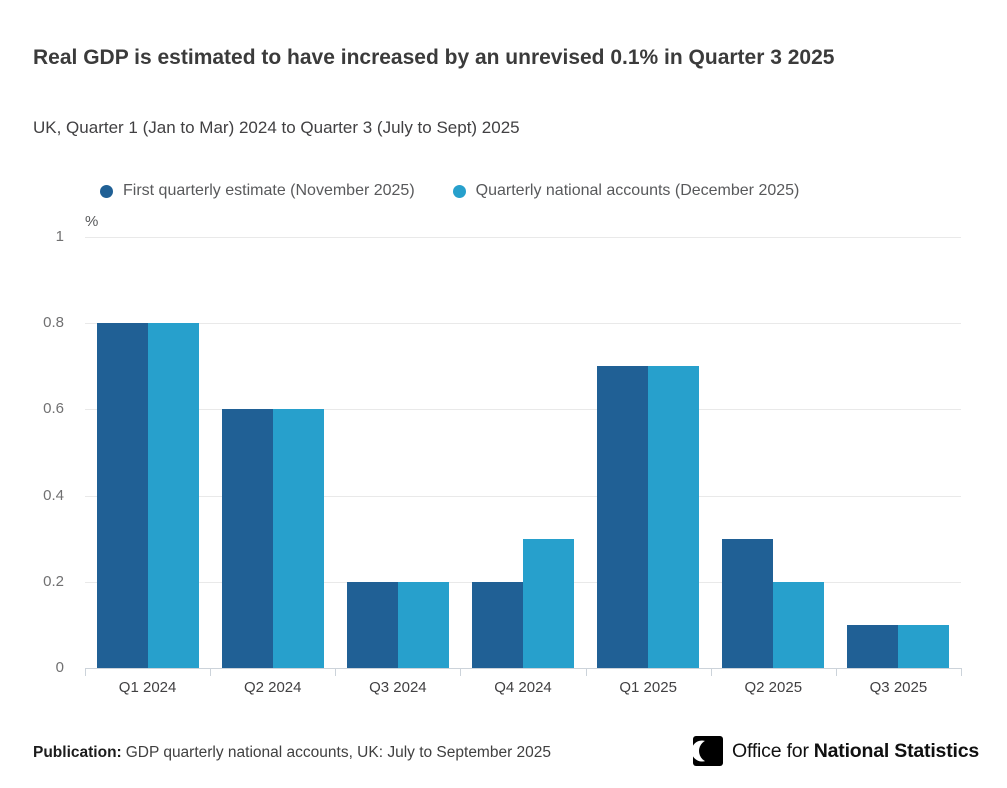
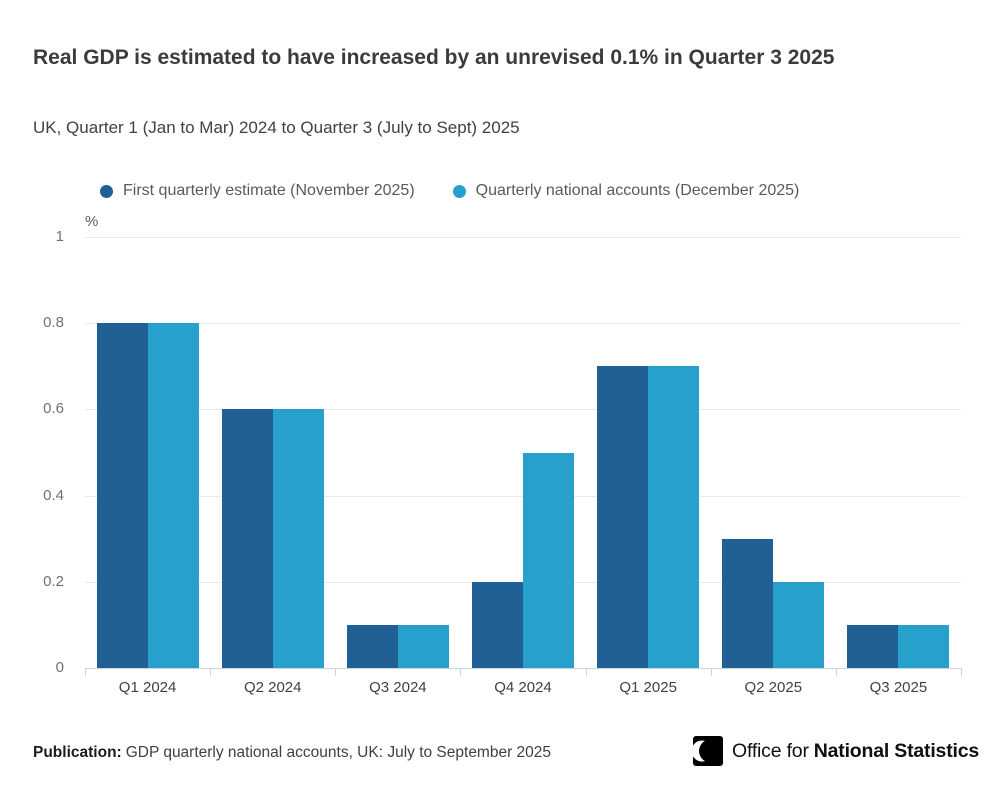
First quarterly estimate (November 2025)/Q3 2024: 0.2 -> 0.1
Quarterly national accounts (December 2025)/Q3 2024: 0.2 -> 0.1
Quarterly national accounts (December 2025)/Q4 2024: 0.3 -> 0.5
